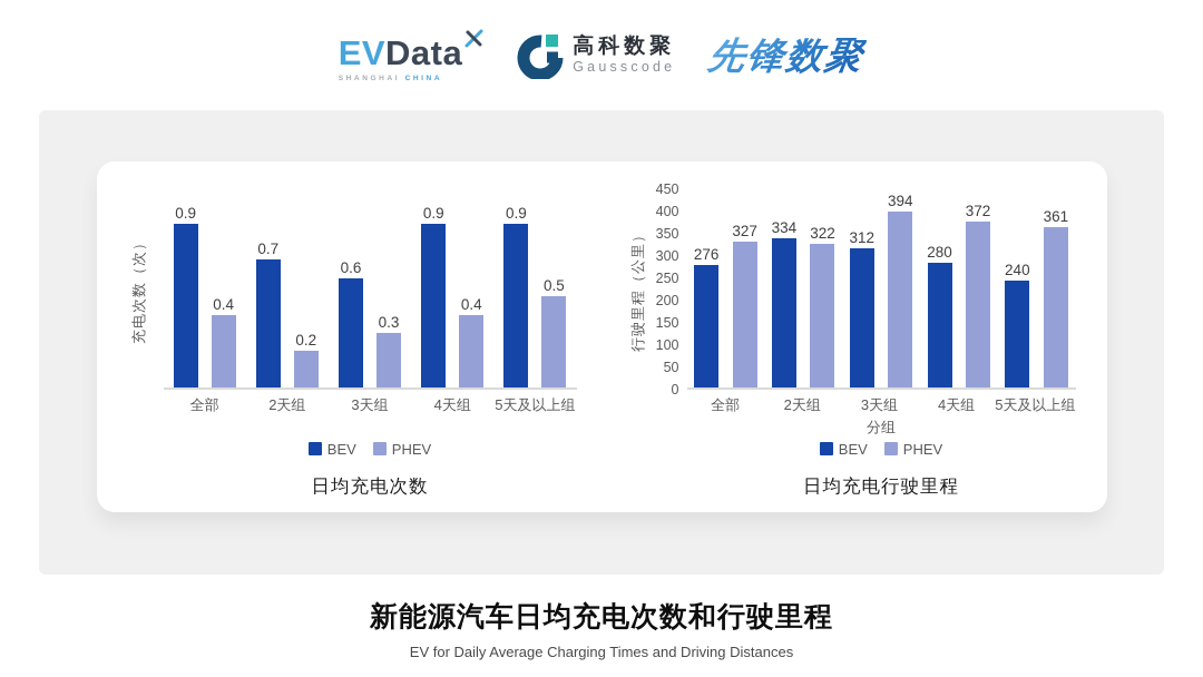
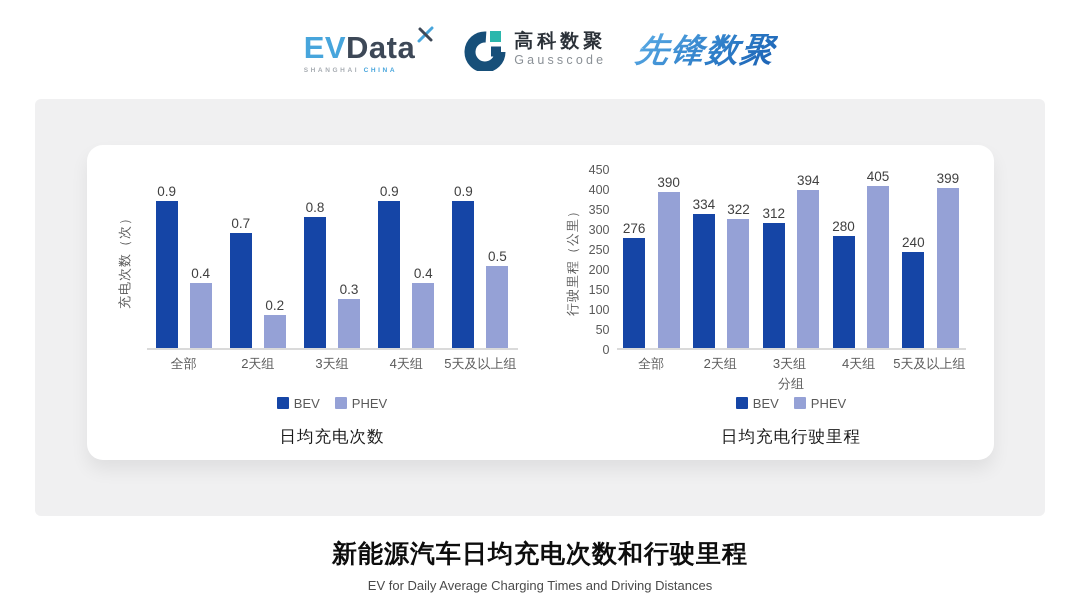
日均充电次数/BEV/3天组: 0.6 -> 0.8
日均充电行驶里程/PHEV/全部: 327 -> 390
日均充电行驶里程/PHEV/4天组: 372 -> 405
日均充电行驶里程/PHEV/5天及以上组: 361 -> 399
